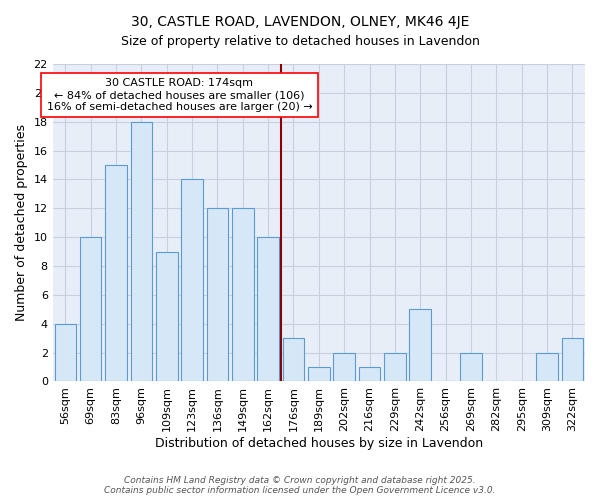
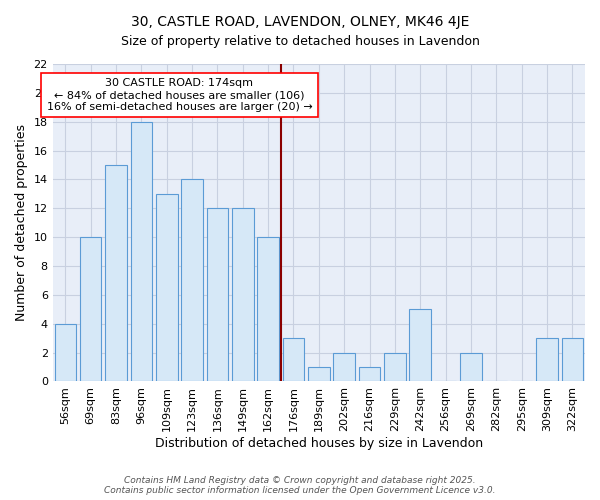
109sqm: 9 -> 13
309sqm: 2 -> 3
